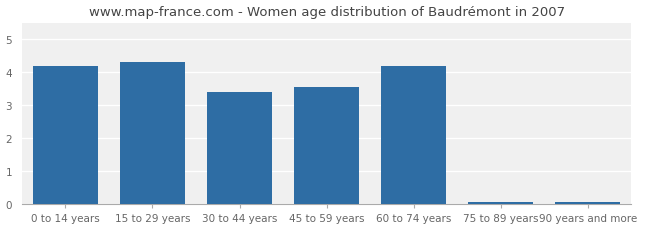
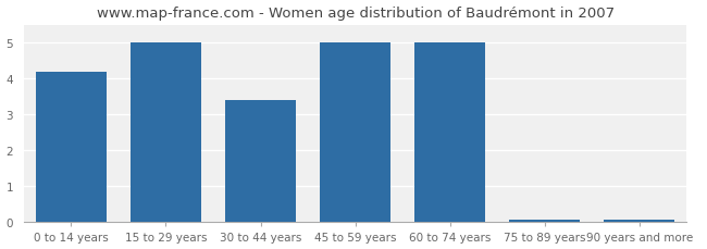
15 to 29 years: 4.30 -> 5.00
45 to 59 years: 3.55 -> 5.00
60 to 74 years: 4.20 -> 5.00
